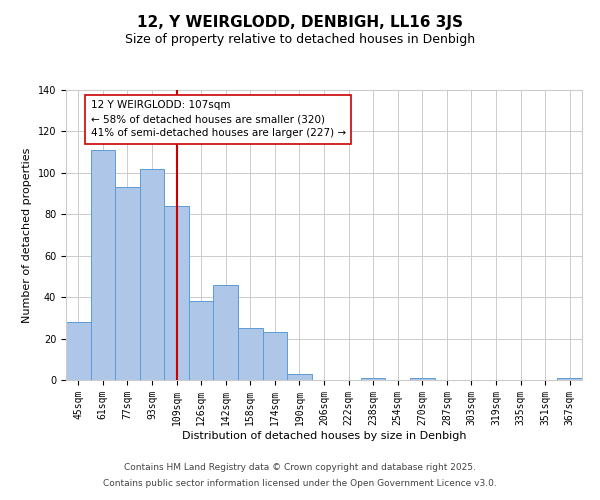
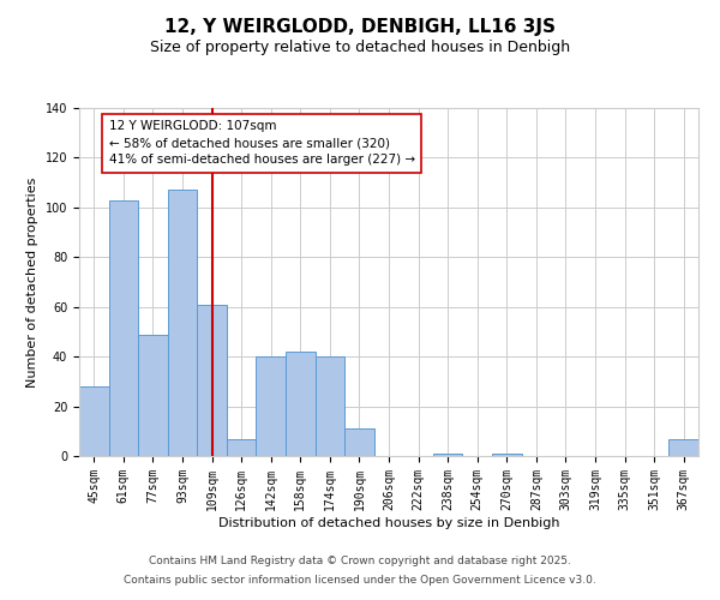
61sqm: 111 -> 103
77sqm: 93 -> 49
93sqm: 102 -> 107
109sqm: 84 -> 61
126sqm: 38 -> 7
142sqm: 46 -> 40
158sqm: 25 -> 42
174sqm: 23 -> 40
190sqm: 3 -> 11
367sqm: 1 -> 7
